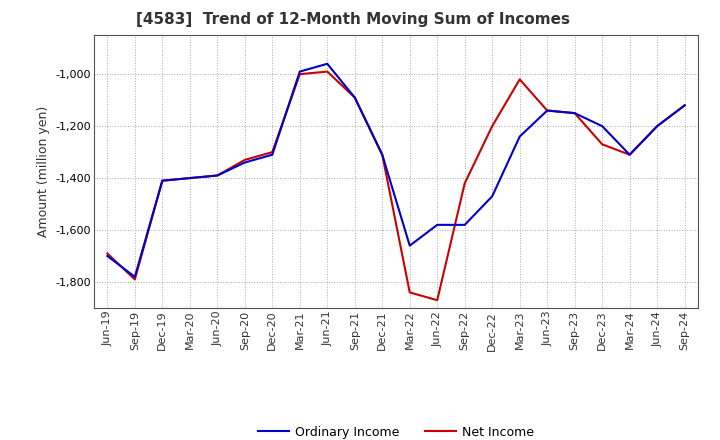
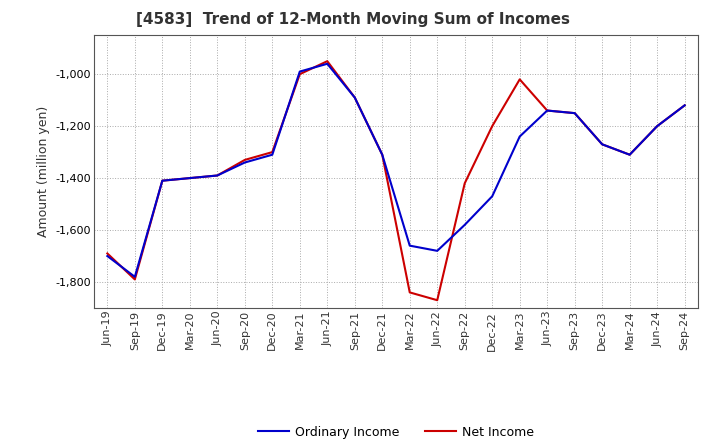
Net Income/Jun-21: -990 -> -950
Ordinary Income/Jun-22: -1,580 -> -1,680
Ordinary Income/Dec-23: -1,200 -> -1,270
